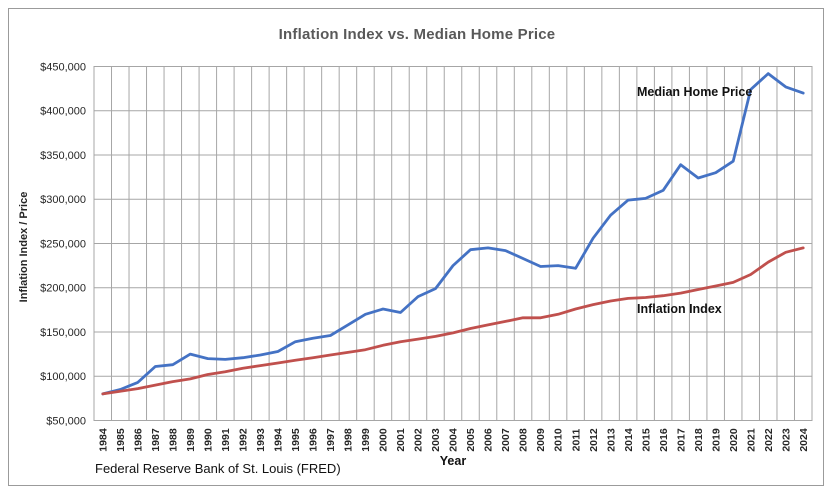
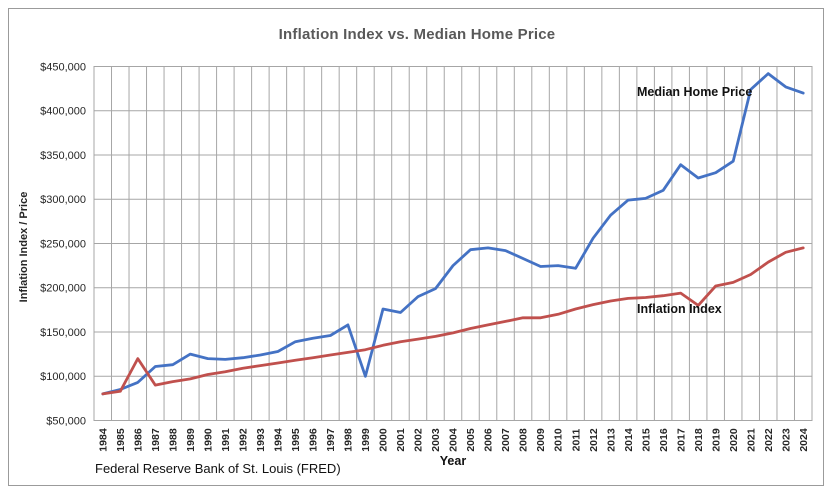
Inflation Index/1986: $90000 -> $120000
Median Home Price/1999: $170000 -> $100000
Inflation Index/2018: $200000 -> $180000
